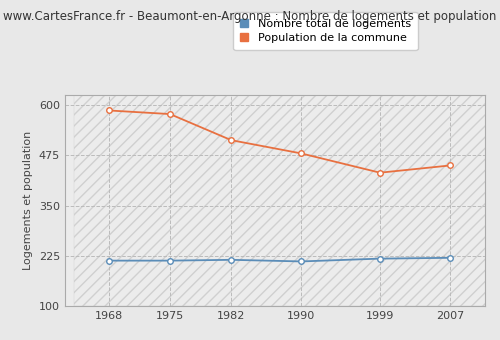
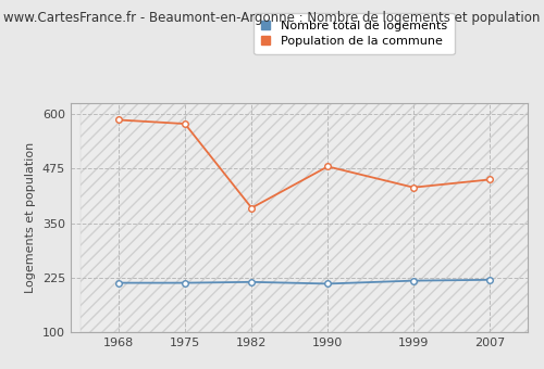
Population de la commune/1982: 513 -> 385
